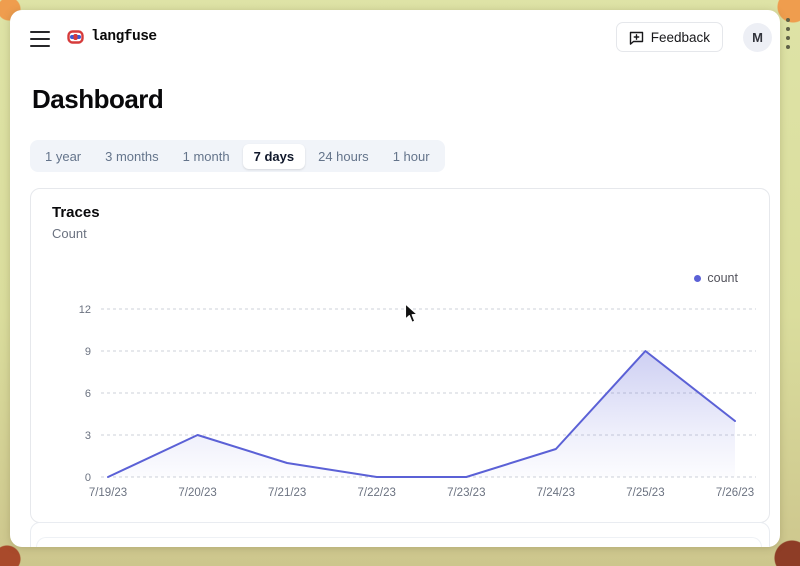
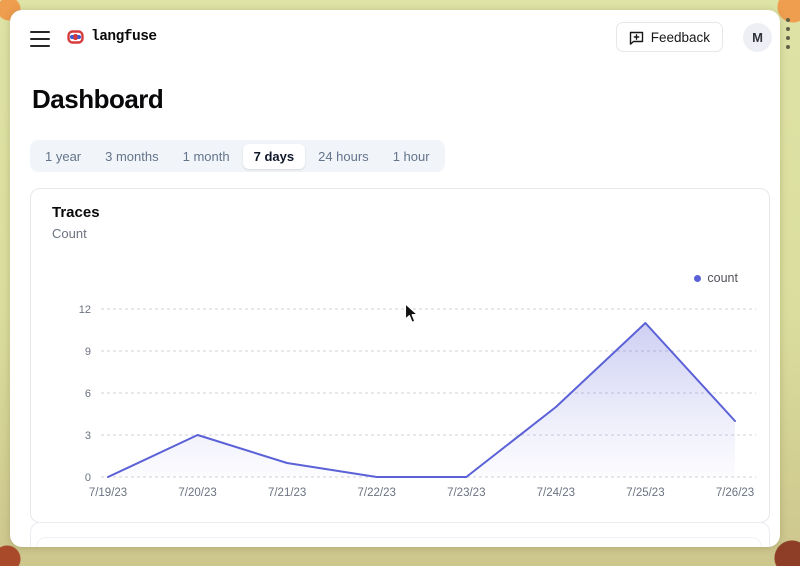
7/24/23: 2 -> 5
7/25/23: 9 -> 11
